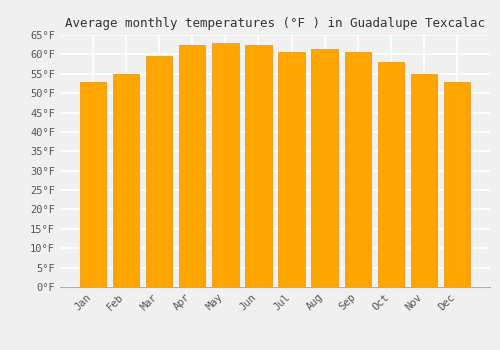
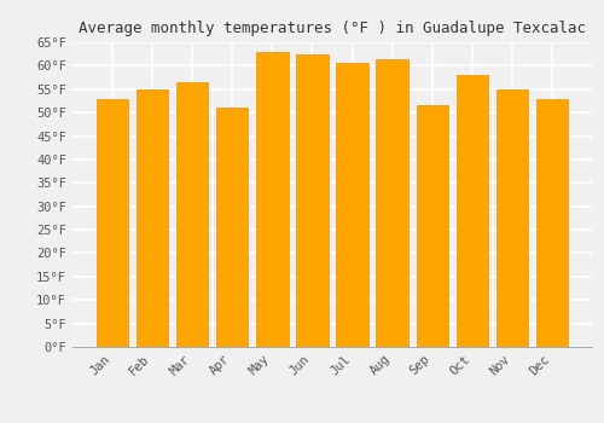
Mar: 59.5°F -> 56.5°F
Apr: 62.5°F -> 51.0°F
Sep: 60.5°F -> 51.5°F
